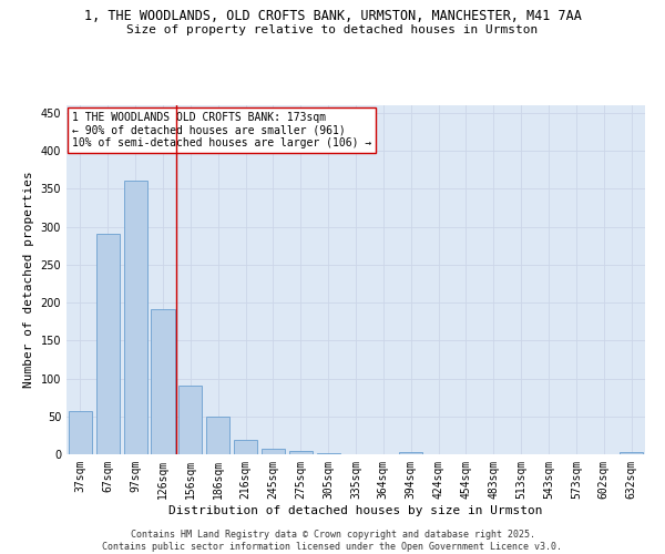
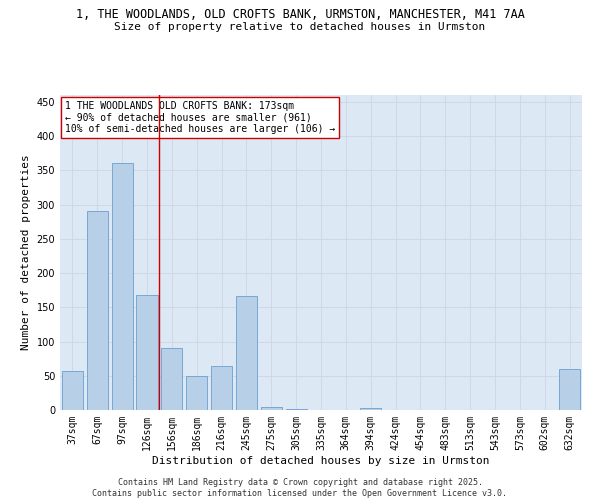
126sqm: 192 -> 168
216sqm: 19 -> 64
245sqm: 8 -> 166
632sqm: 3 -> 60
